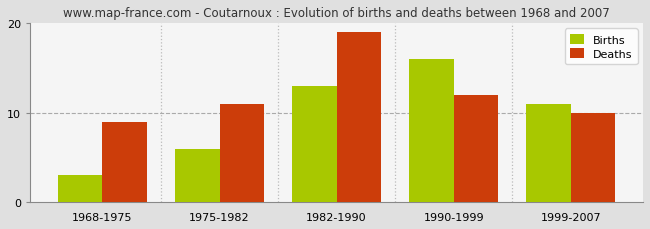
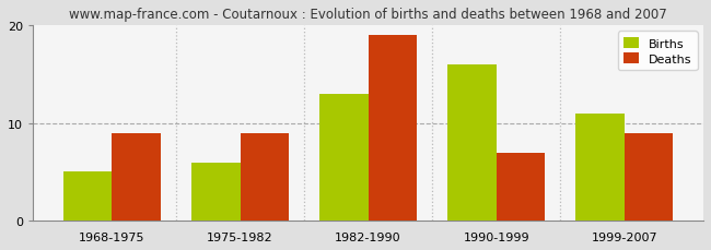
Births/1968-1975: 3 -> 5
Deaths/1975-1982: 11 -> 9
Deaths/1990-1999: 12 -> 7
Deaths/1999-2007: 10 -> 9
